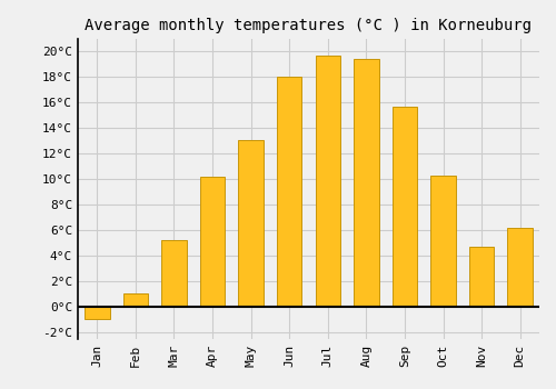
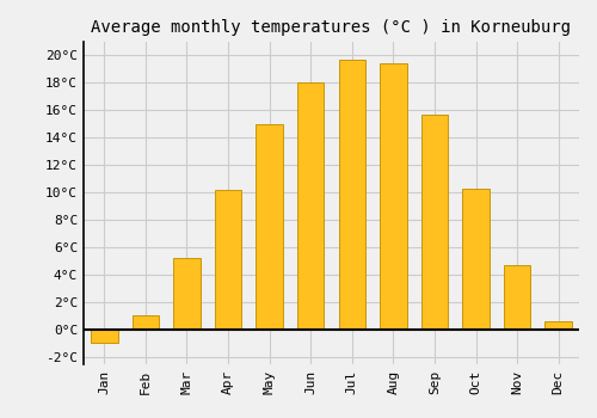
May: 13.1°C -> 15.0°C
Dec: 6.2°C -> 0.6°C
